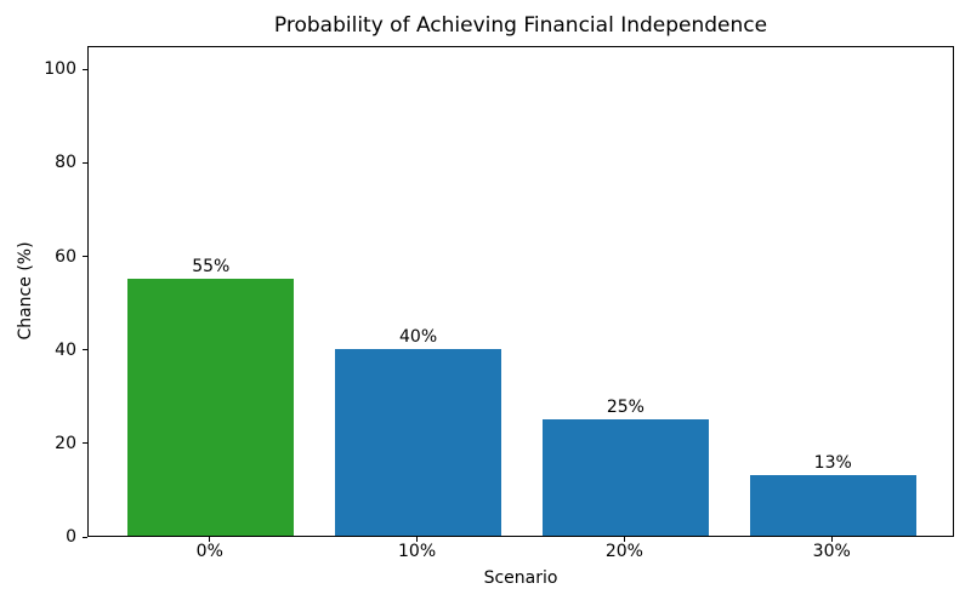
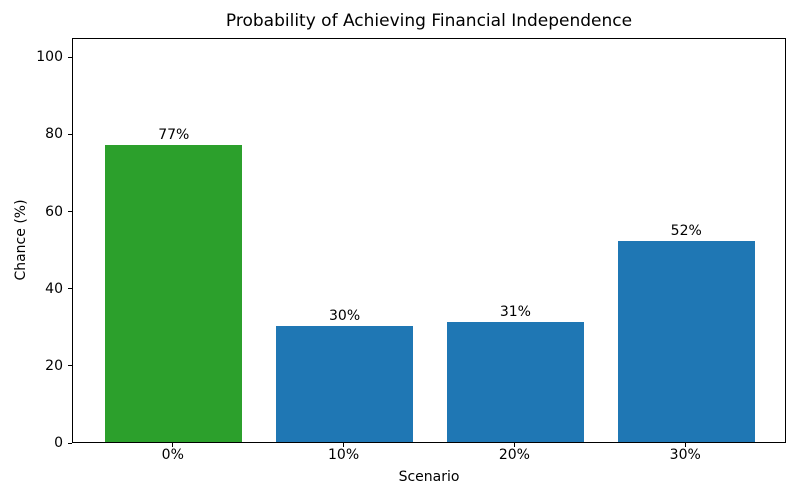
0%: 55% -> 77%
10%: 40% -> 30%
20%: 25% -> 31%
30%: 13% -> 52%
